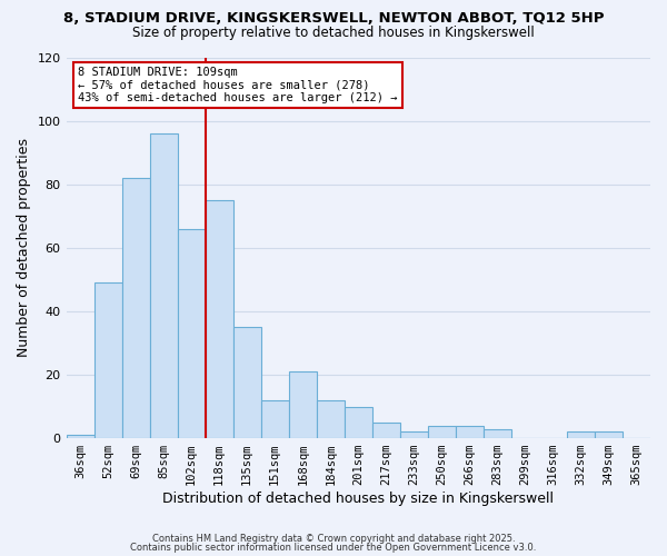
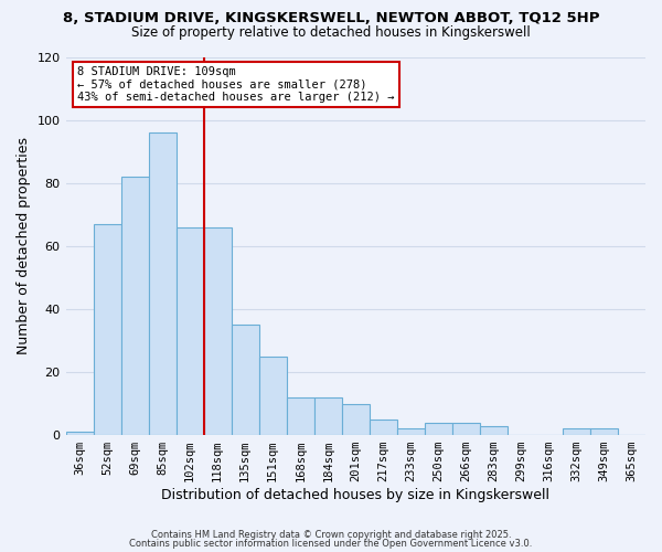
52sqm: 49 -> 67
118sqm: 75 -> 66
151sqm: 12 -> 25
168sqm: 21 -> 12
